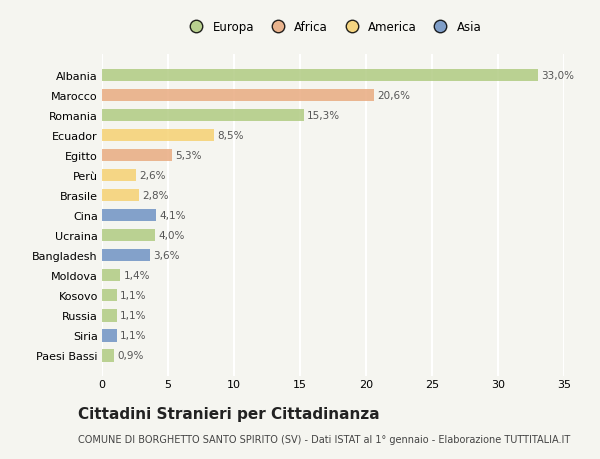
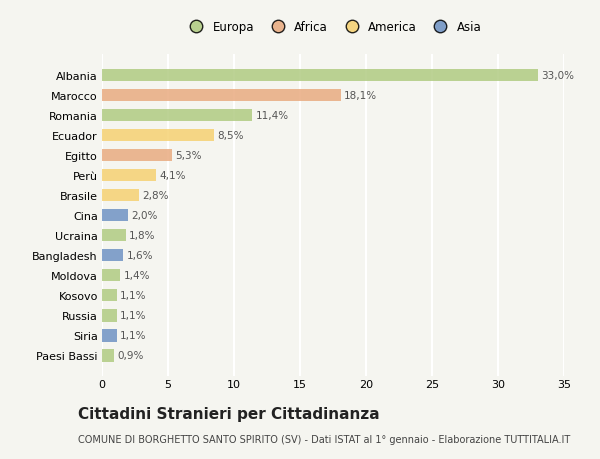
Marocco: 20,6% -> 18,1%
Romania: 15,3% -> 11,4%
Perù: 2,6% -> 4,1%
Cina: 4,1% -> 2,0%
Ucraina: 4,0% -> 1,8%
Bangladesh: 3,6% -> 1,6%
